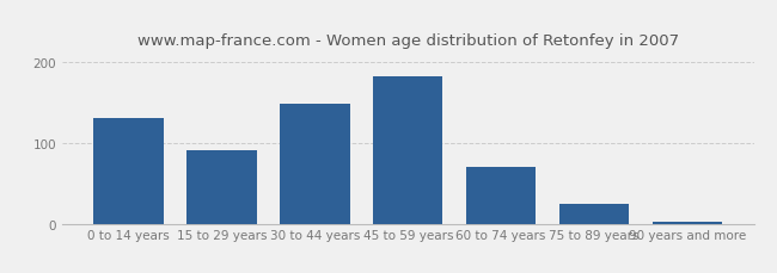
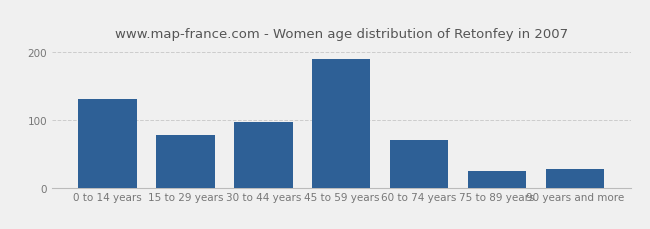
15 to 29 years: 90 -> 78
30 to 44 years: 148 -> 96
45 to 59 years: 182 -> 190
90 years and more: 3 -> 28
